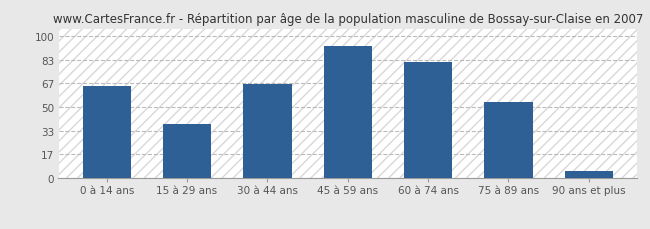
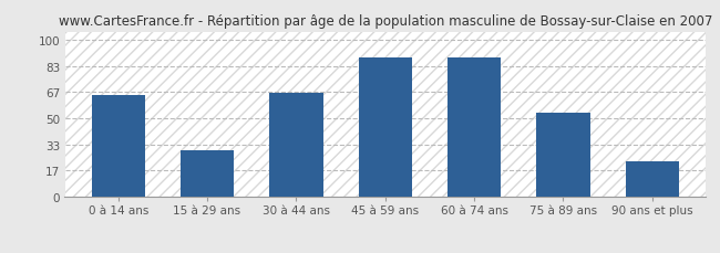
15 à 29 ans: 38 -> 30
45 à 59 ans: 93 -> 89
60 à 74 ans: 82 -> 89
90 ans et plus: 5 -> 23
